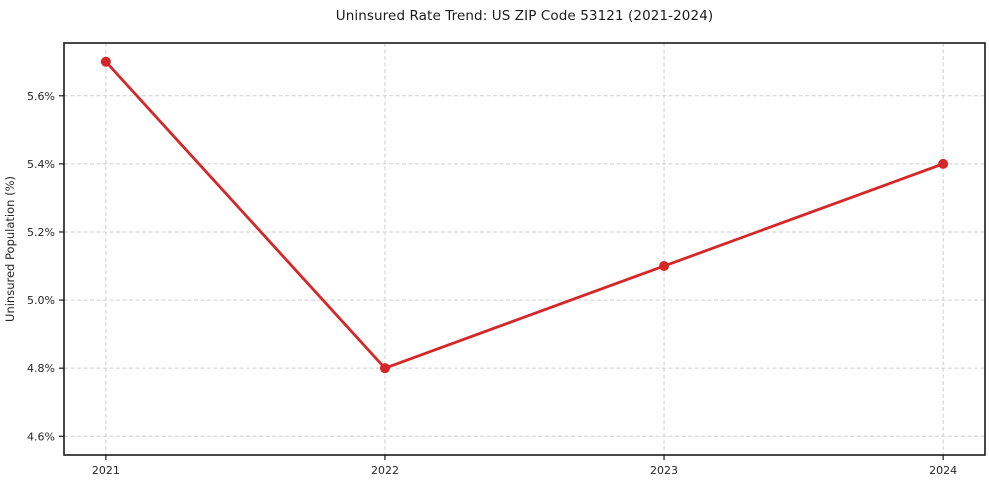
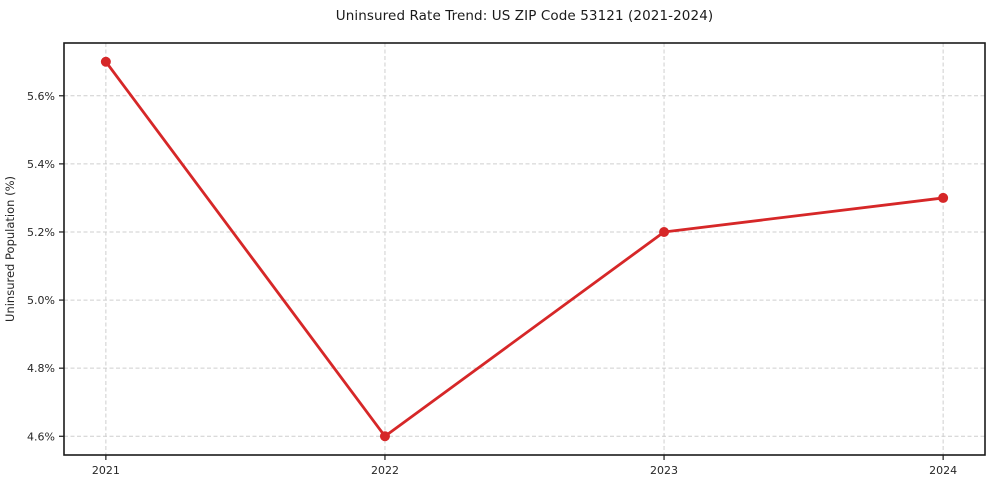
2022: 4.8% -> 4.6%
2023: 5.1% -> 5.2%
2024: 5.4% -> 5.3%
